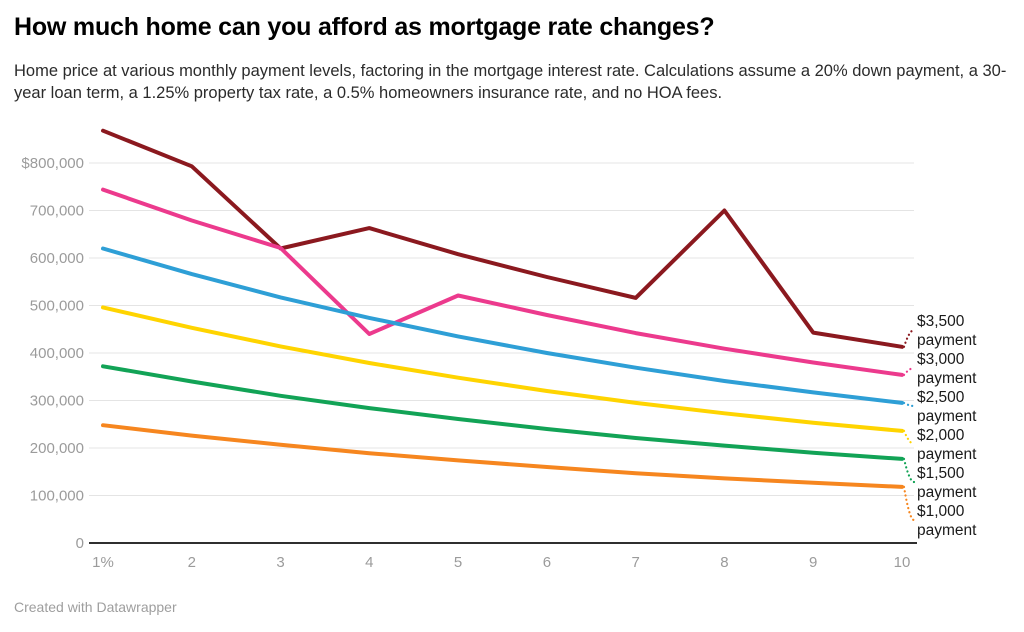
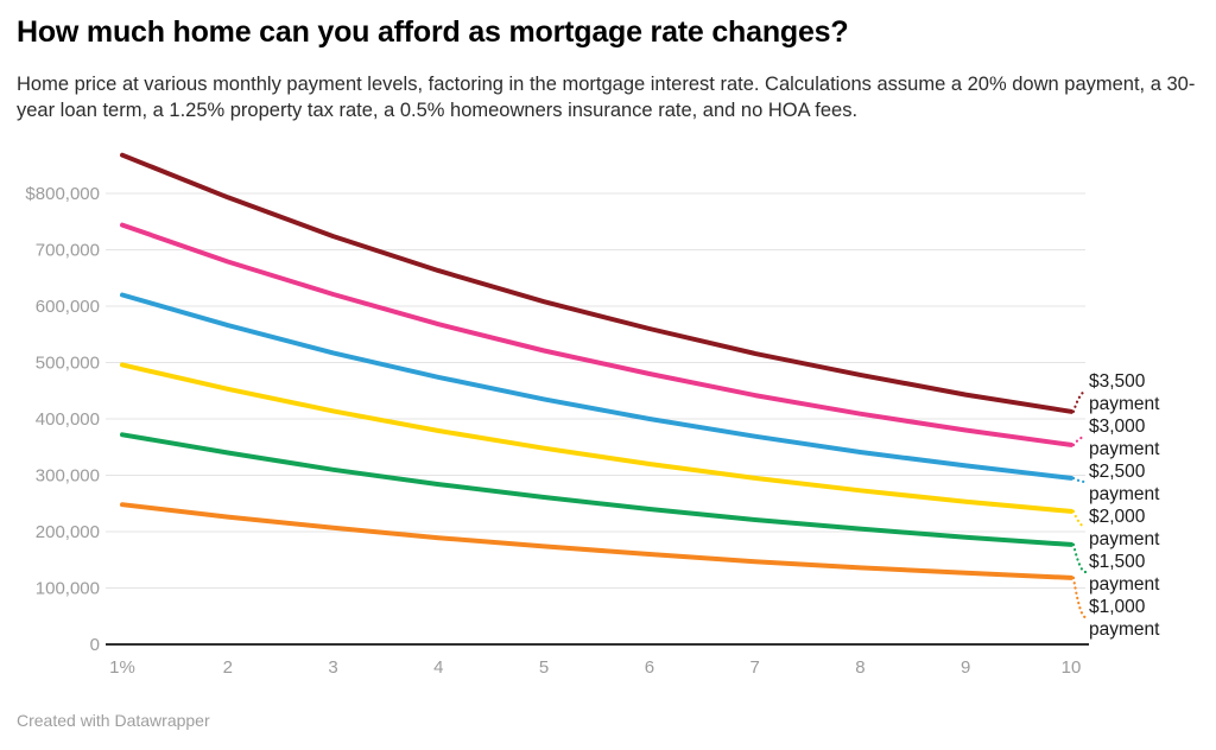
$3,500 payment/3: $620000 -> $720000
$3,000 payment/4: $440000 -> $570000
$3,500 payment/8: $700000 -> $480000
